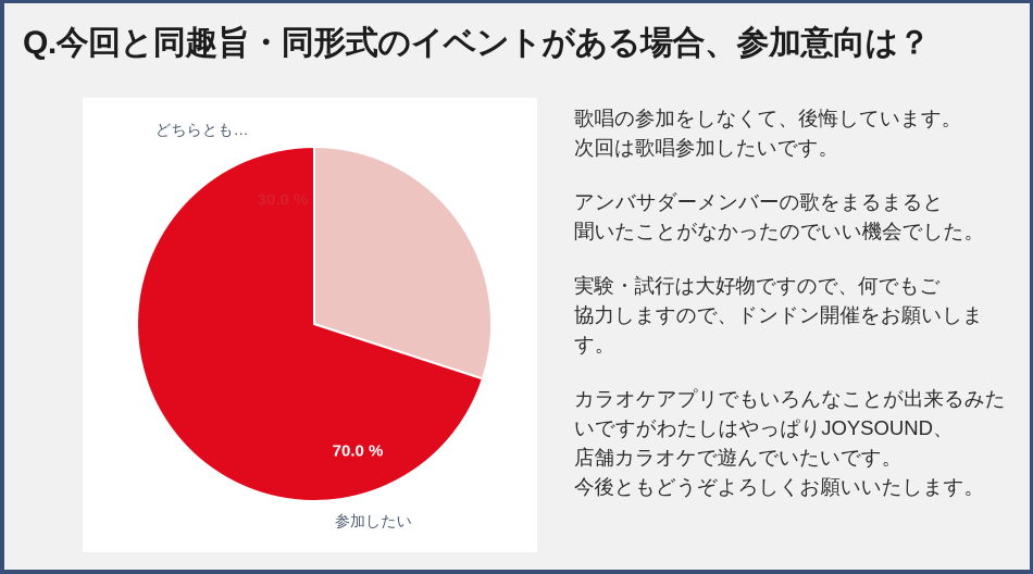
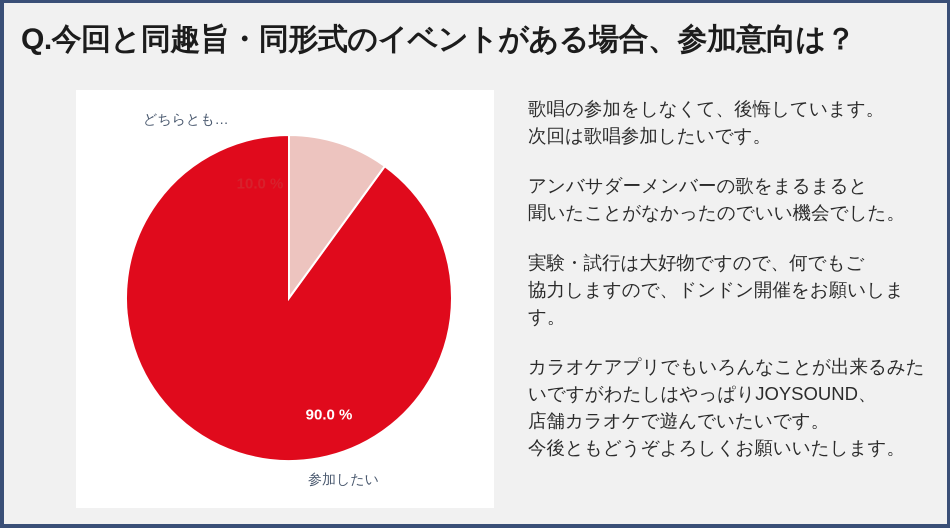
参加したい: 70.0 -> 90.0
どちらとも…: 30.0 -> 10.0
